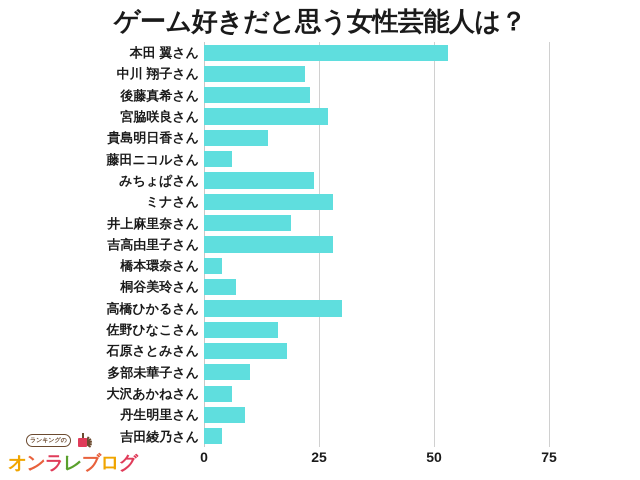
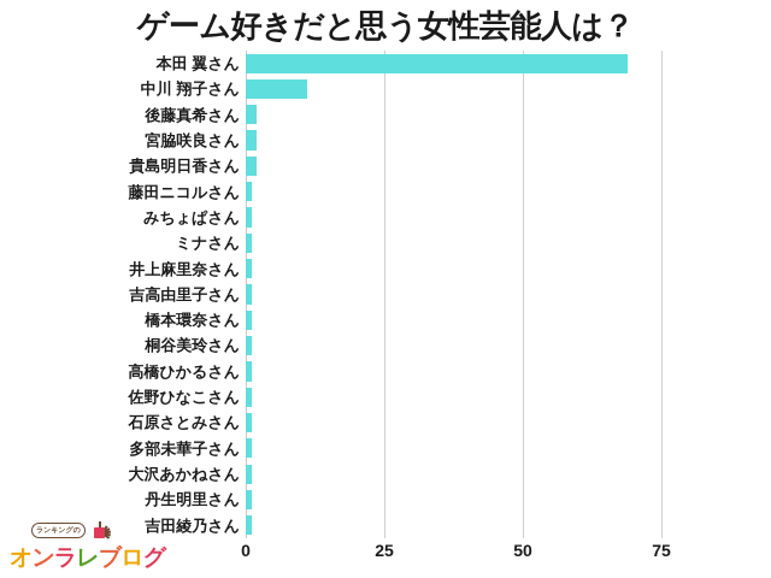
本田 翼さん: 53 -> 69
中川 翔子さん: 22 -> 11
後藤真希さん: 23 -> 2
宮脇咲良さん: 27 -> 2
貴島明日香さん: 14 -> 2
藤田ニコルさん: 6 -> 1
みちょぱさん: 24 -> 1
ミナさん: 28 -> 1
井上麻里奈さん: 19 -> 1
吉高由里子さん: 28 -> 1
橋本環奈さん: 4 -> 1
桐谷美玲さん: 7 -> 1
高橋ひかるさん: 30 -> 1
佐野ひなこさん: 16 -> 1
石原さとみさん: 18 -> 1
多部未華子さん: 10 -> 1
大沢あかねさん: 6 -> 1
丹生明里さん: 9 -> 1
吉田綾乃さん: 4 -> 1
